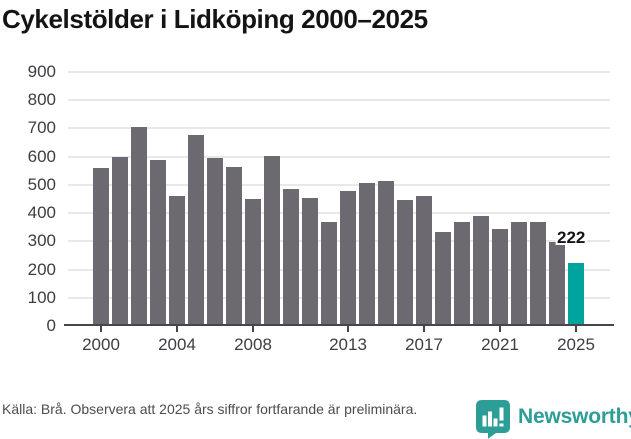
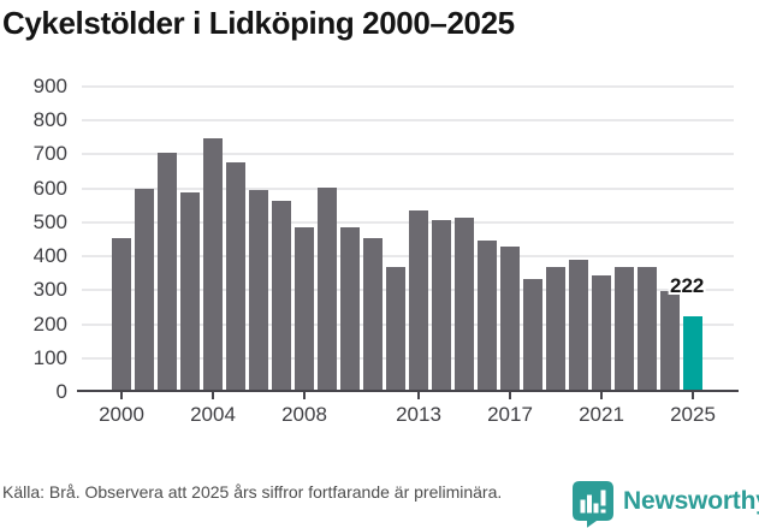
2000: 560 -> 450
2004: 460 -> 750
2008: 450 -> 480
2013: 480 -> 530
2017: 460 -> 430
